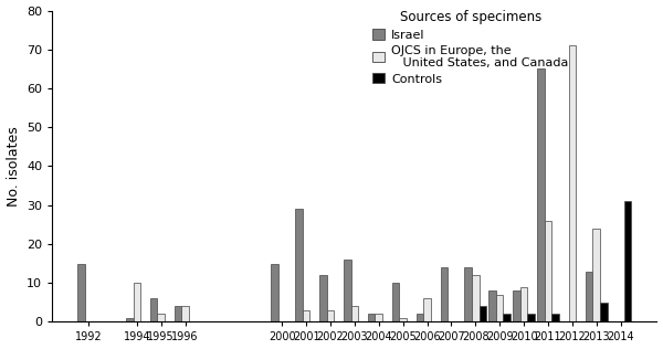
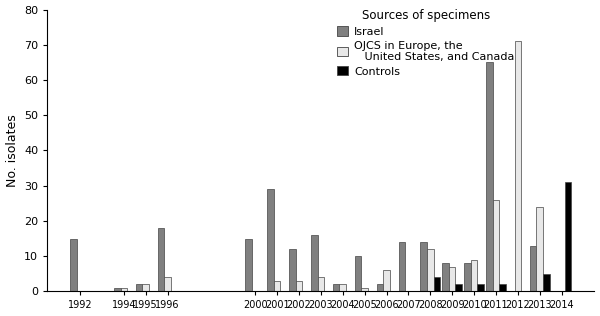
OJCS in Europe, the United States, and Canada/1994: 10 -> 1
Israel/1995: 6 -> 2
Israel/1996: 4 -> 18
